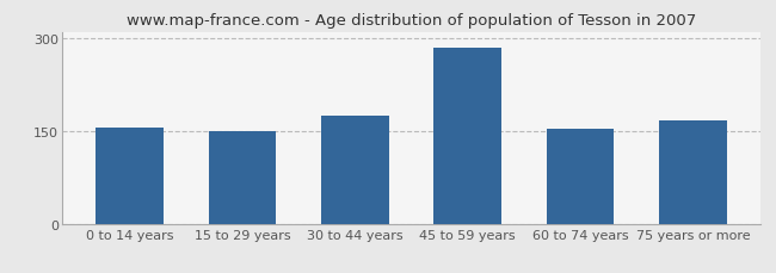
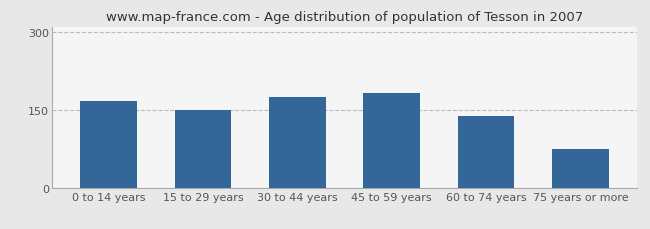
0 to 14 years: 156 -> 167
45 to 59 years: 284 -> 182
60 to 74 years: 154 -> 138
75 years or more: 166 -> 75
